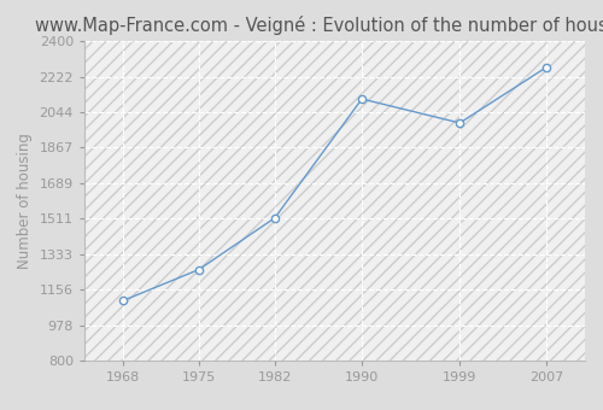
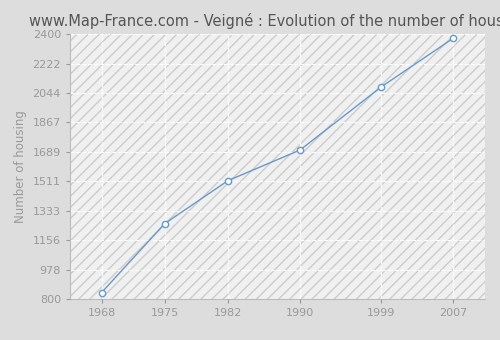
1968: 1100 -> 840
1990: 2110 -> 1700
1999: 1990 -> 2080
2007: 2270 -> 2380
